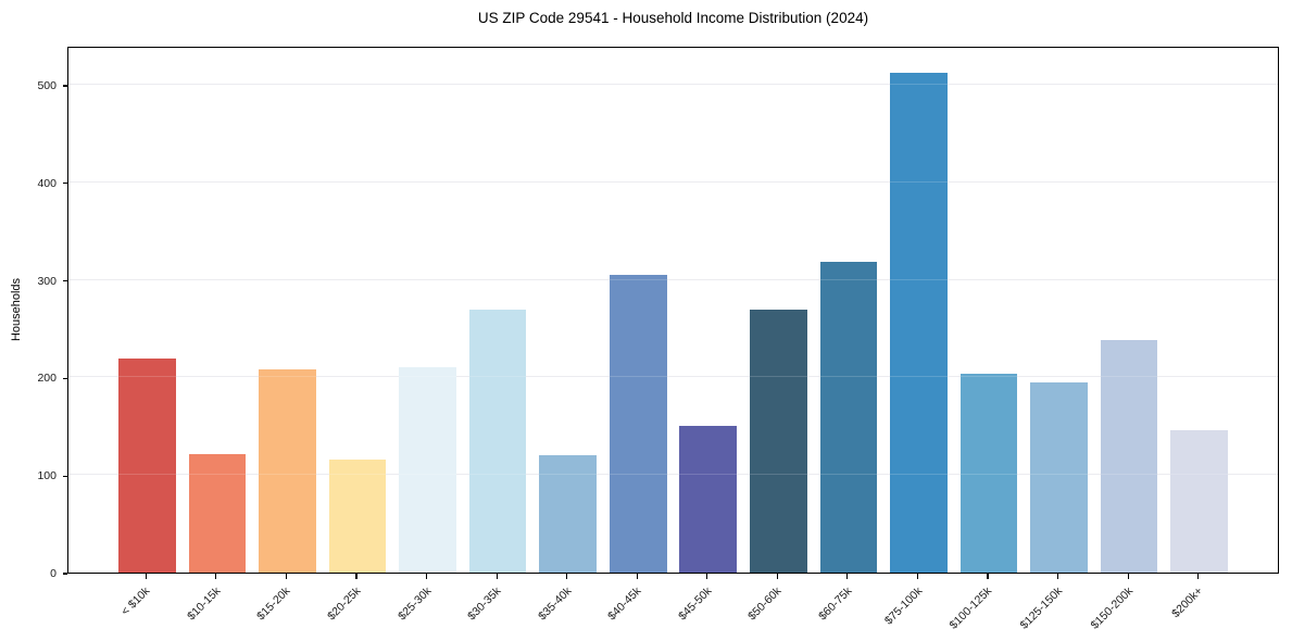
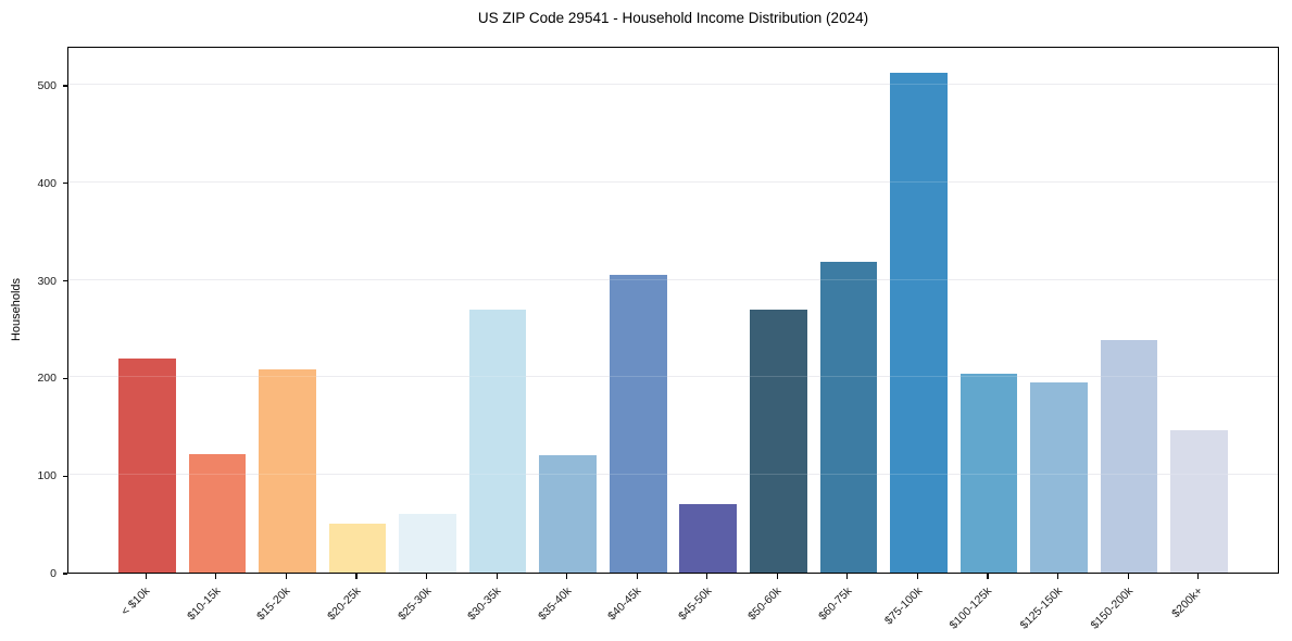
$20-25k: 120 -> 50
$25-30k: 210 -> 60
$45-50k: 150 -> 70
